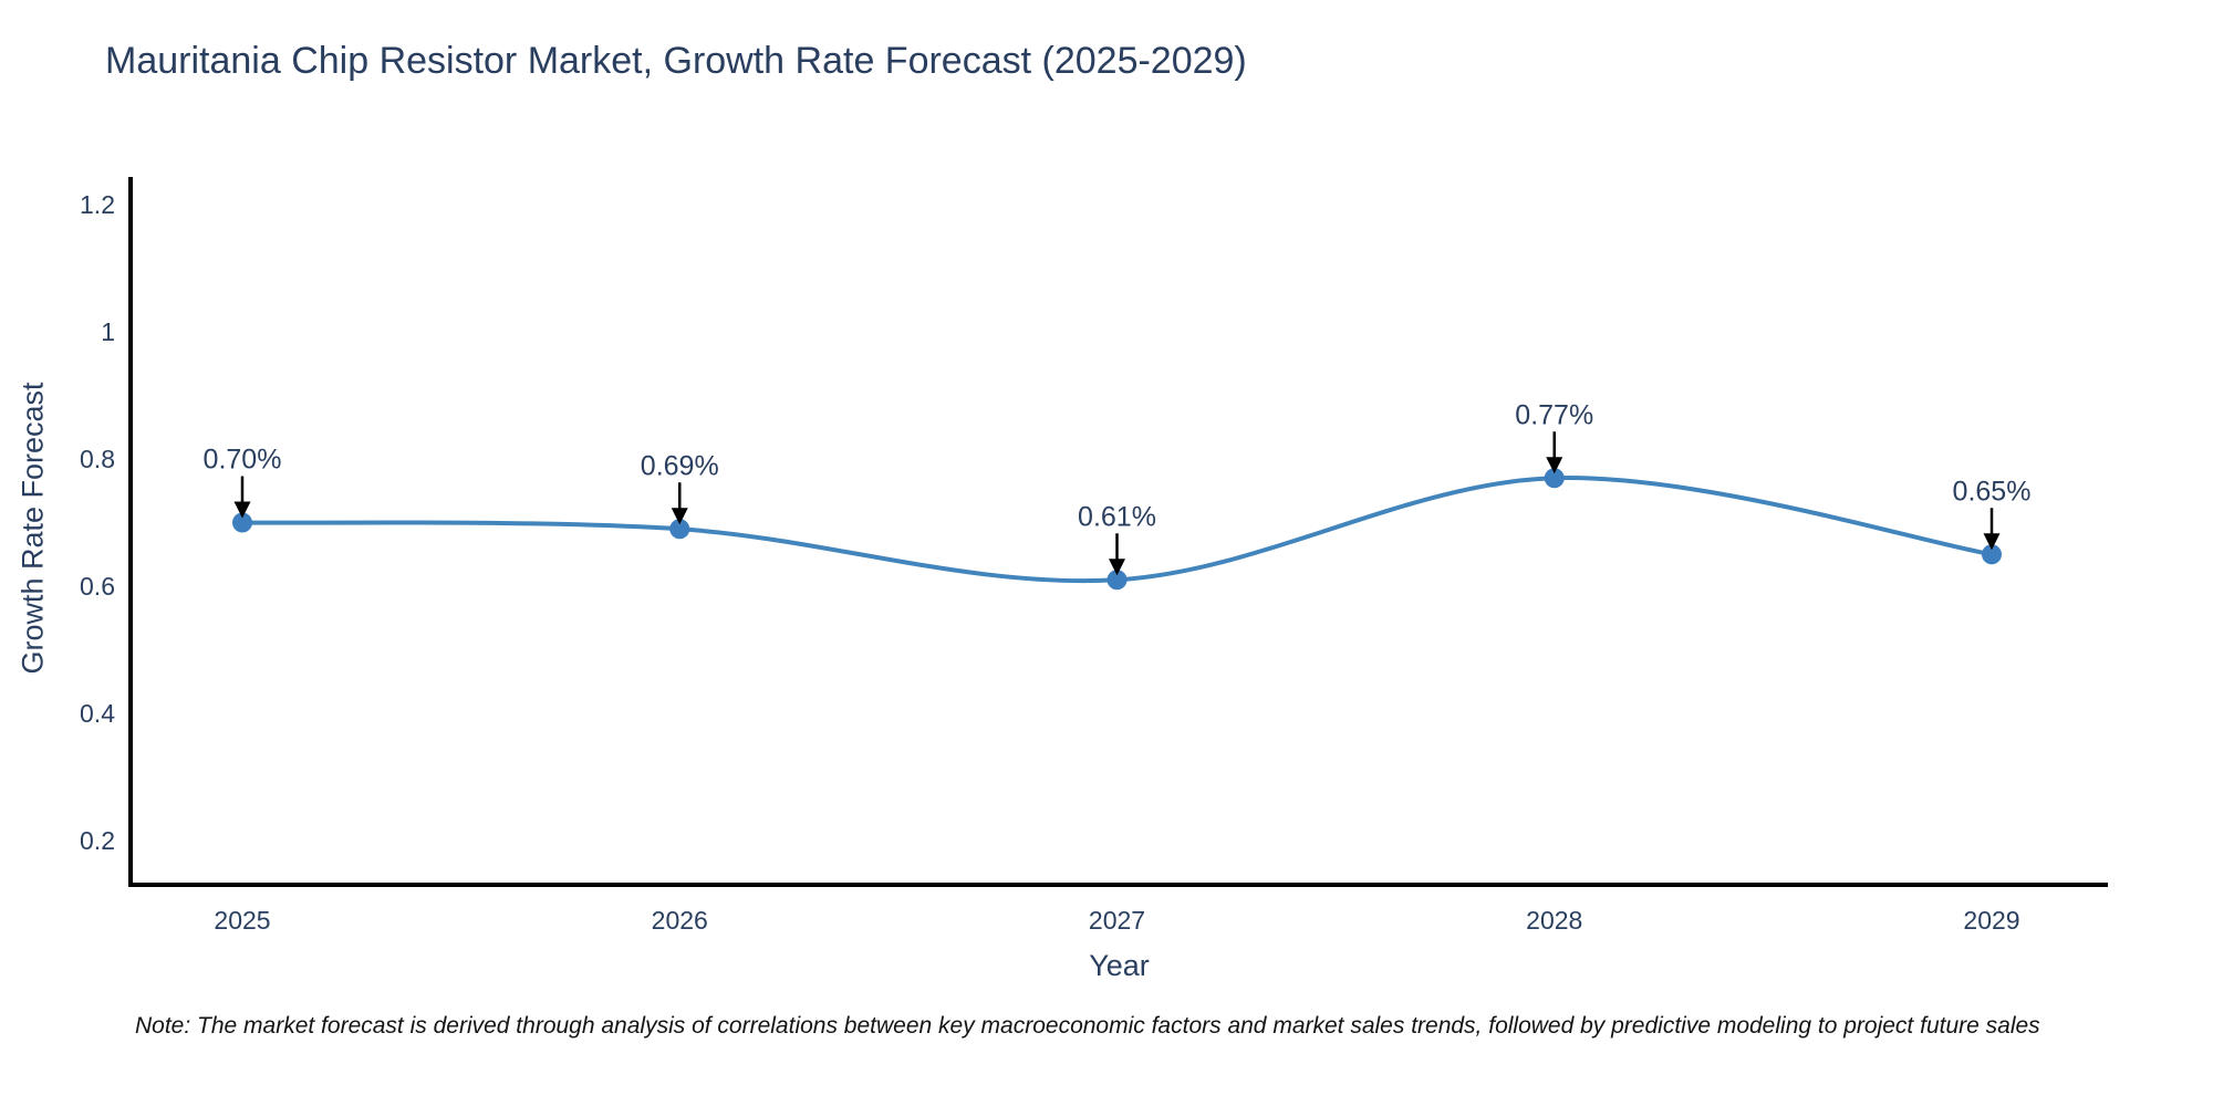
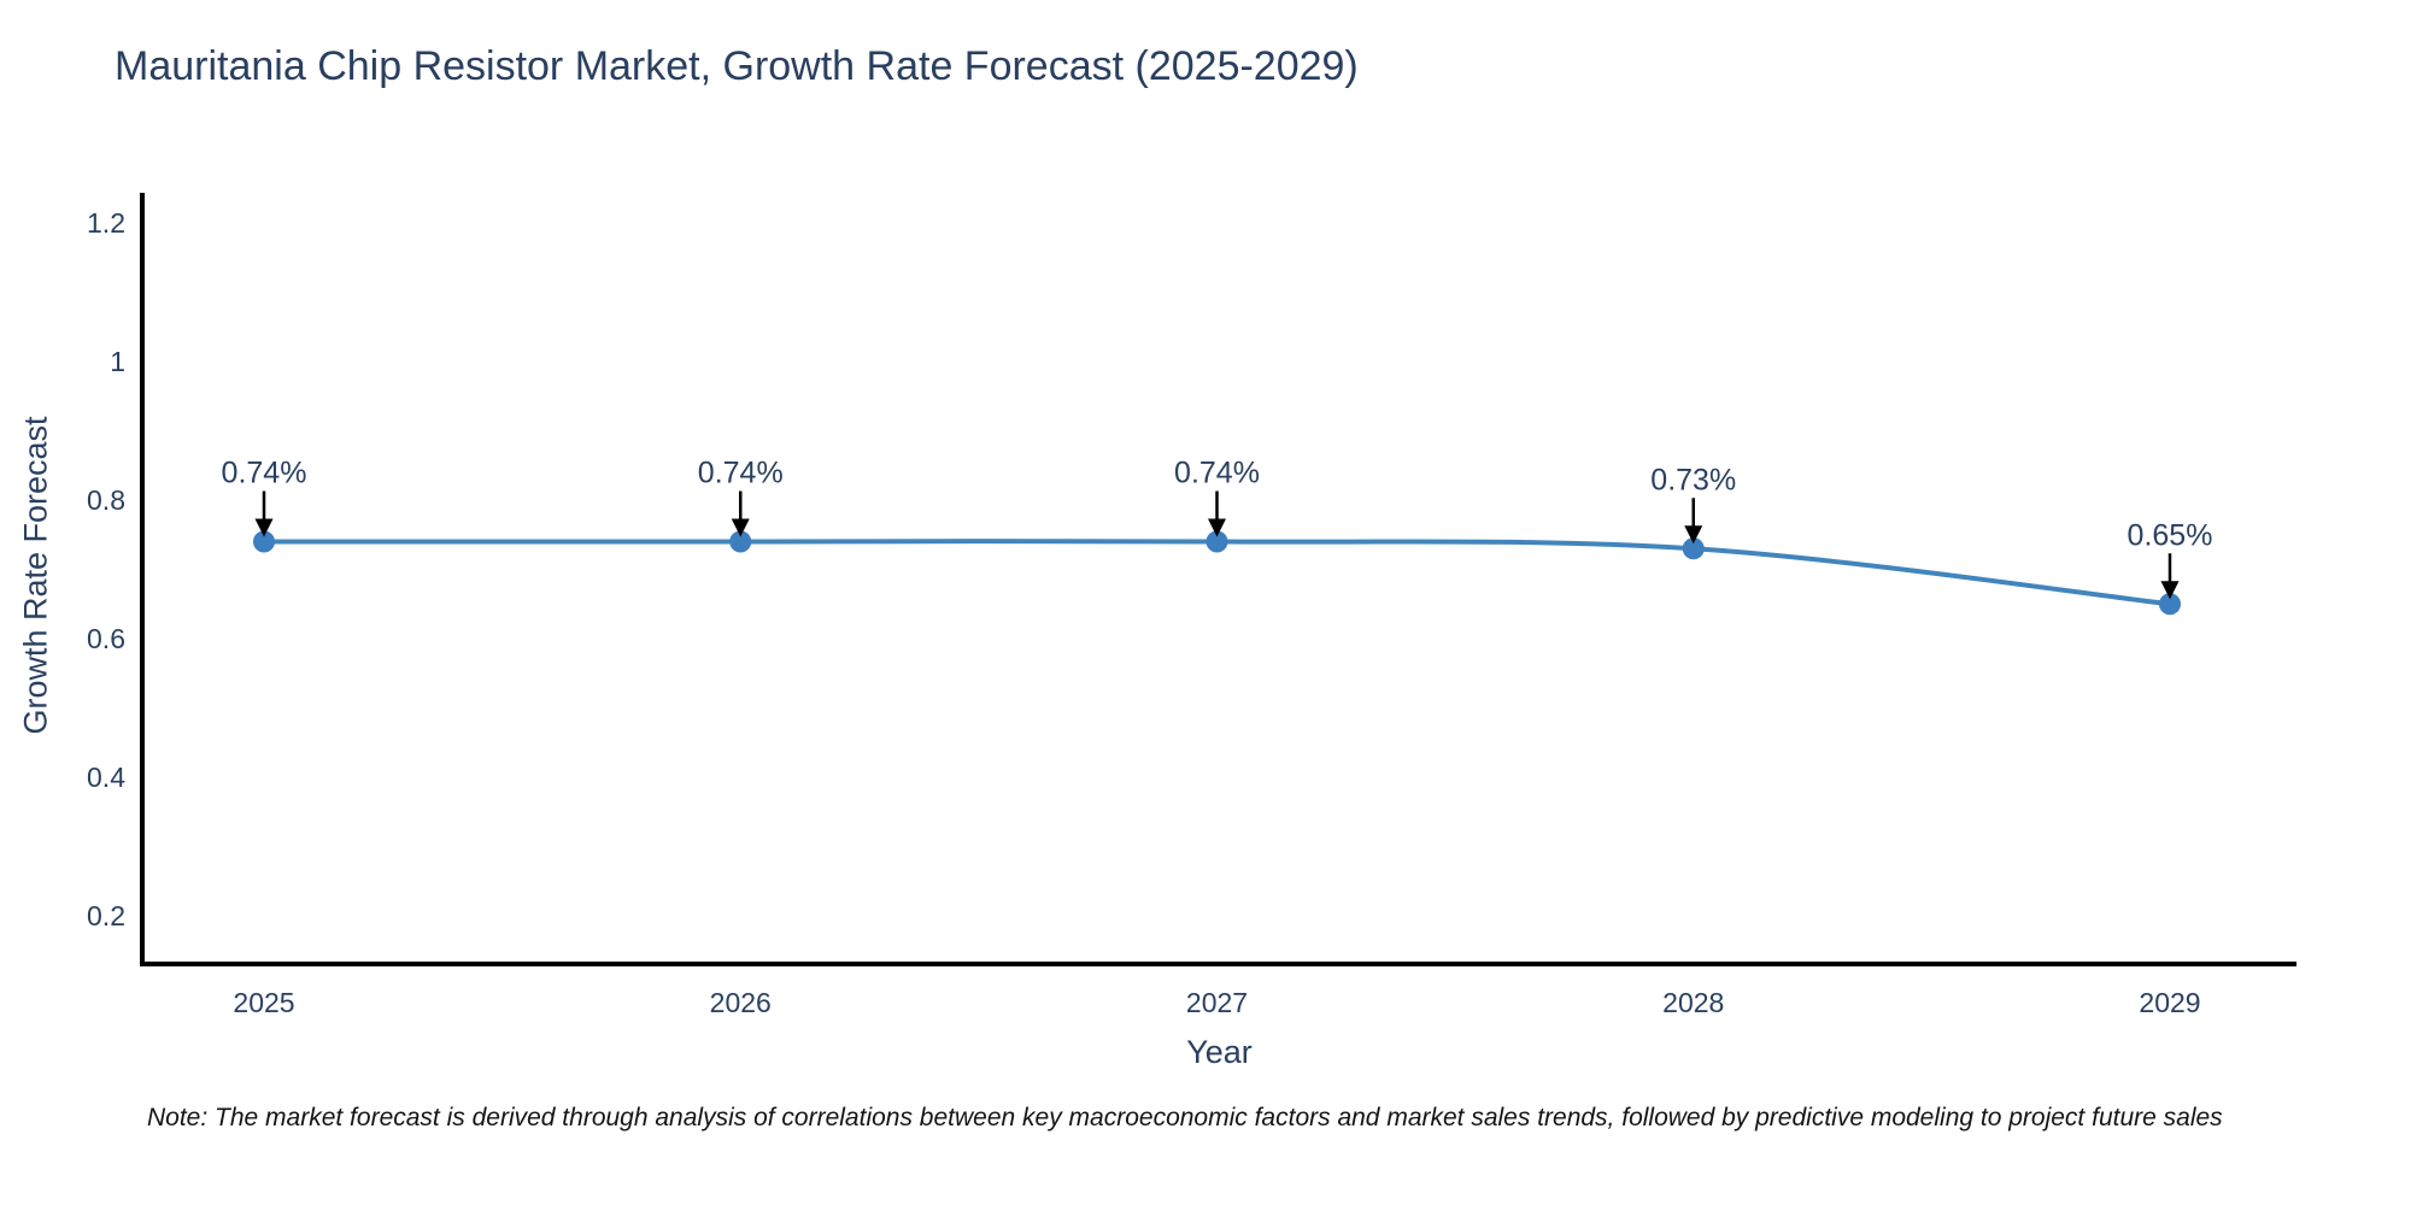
2025: 0.70% -> 0.74%
2026: 0.69% -> 0.74%
2027: 0.61% -> 0.74%
2028: 0.77% -> 0.73%
